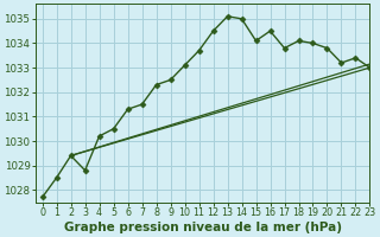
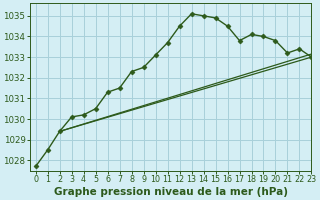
3: 1028.8 -> 1030.1
15: 1034.1 -> 1034.9
